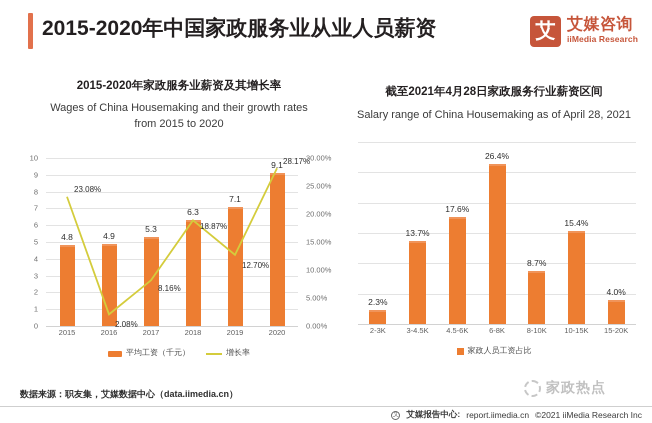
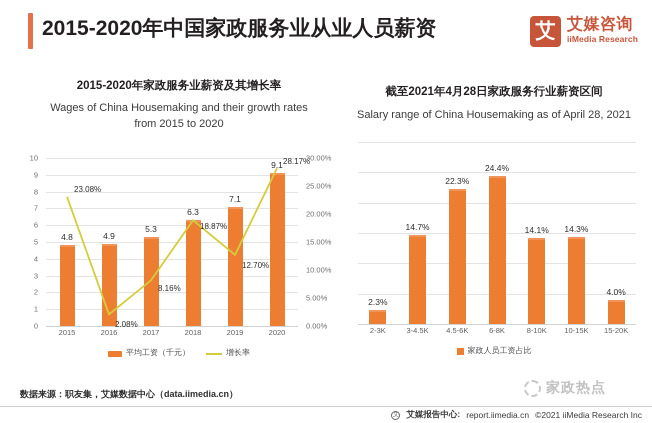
截至2021年4月28日家政服务行业薪资区间/3-4.5K: 13.7% -> 14.7%
截至2021年4月28日家政服务行业薪资区间/4.5-6K: 17.6% -> 22.3%
截至2021年4月28日家政服务行业薪资区间/6-8K: 26.4% -> 24.4%
截至2021年4月28日家政服务行业薪资区间/8-10K: 8.7% -> 14.1%
截至2021年4月28日家政服务行业薪资区间/10-15K: 15.4% -> 14.3%
